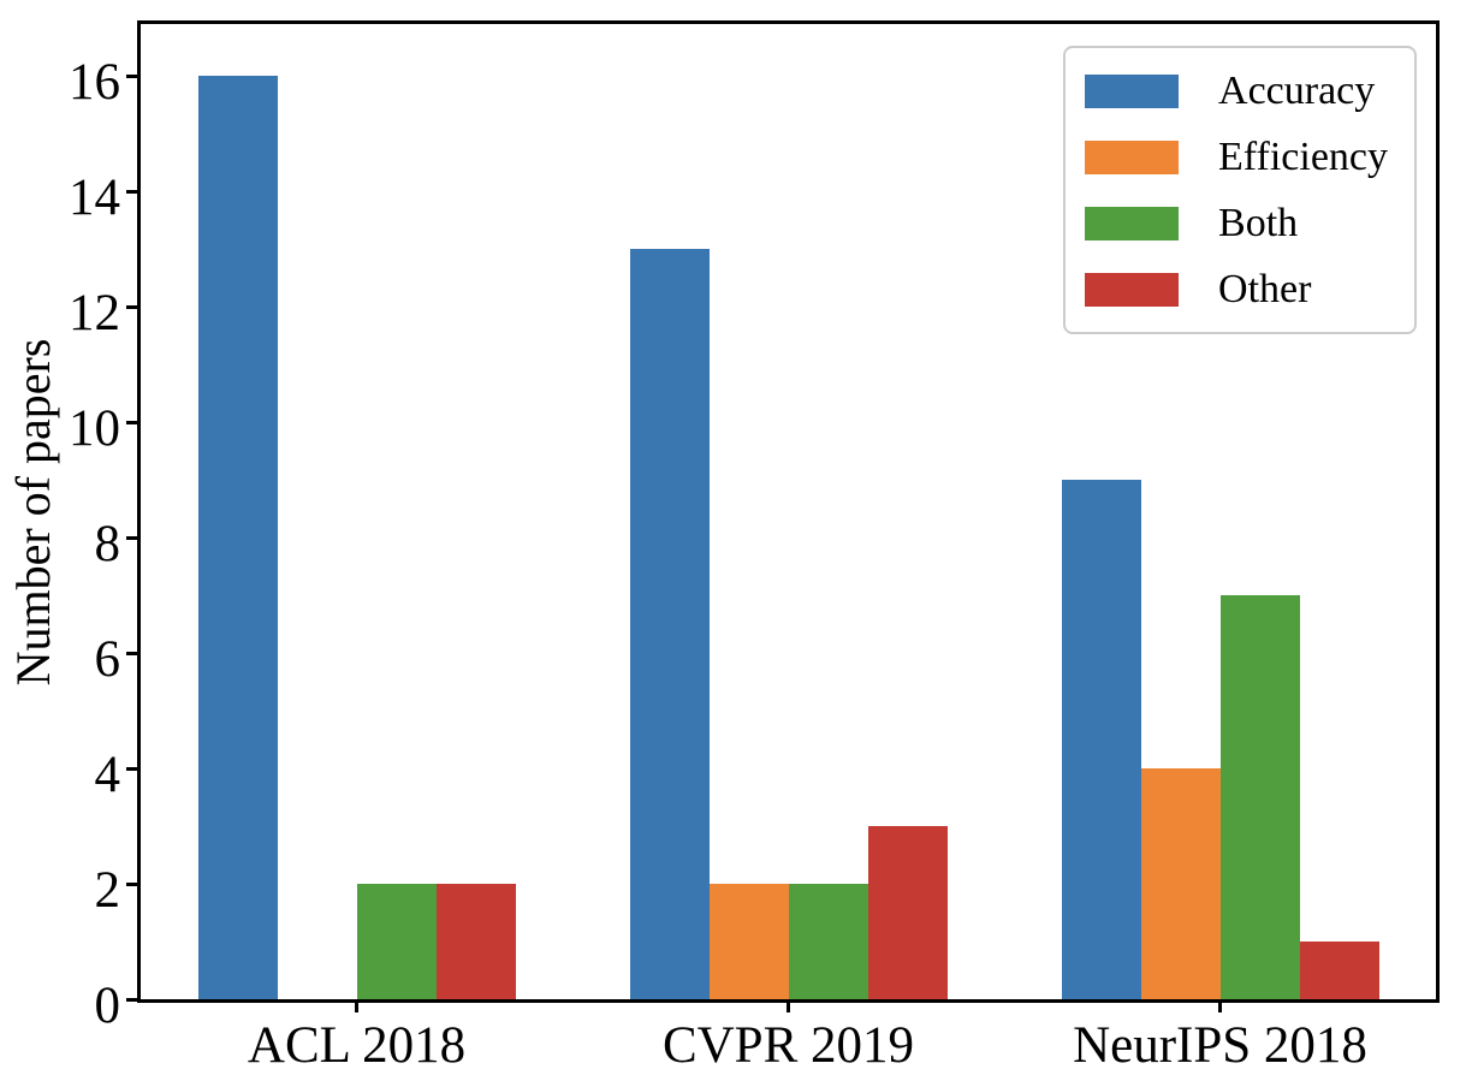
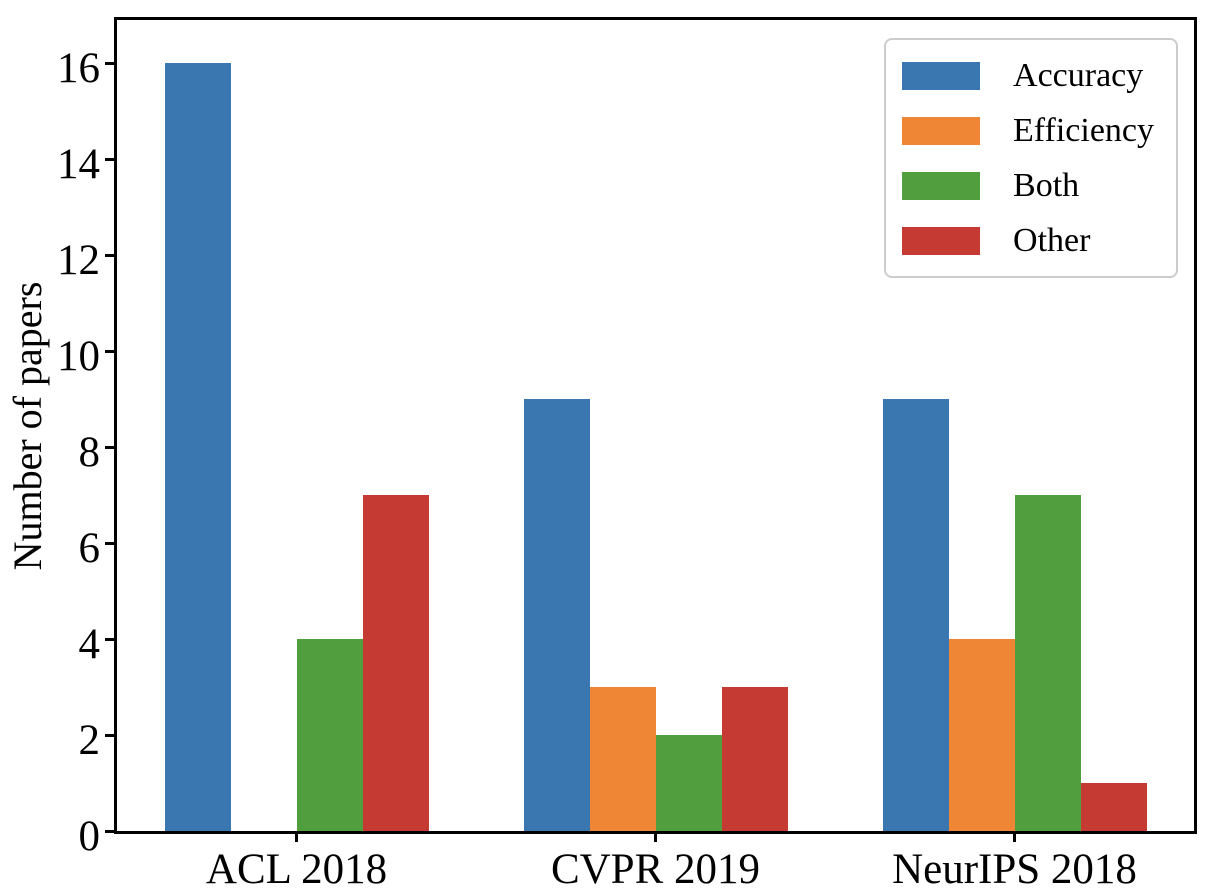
Both/ACL 2018: 2 -> 4
Other/ACL 2018: 2 -> 7
Accuracy/CVPR 2019: 13 -> 9
Efficiency/CVPR 2019: 2 -> 3
